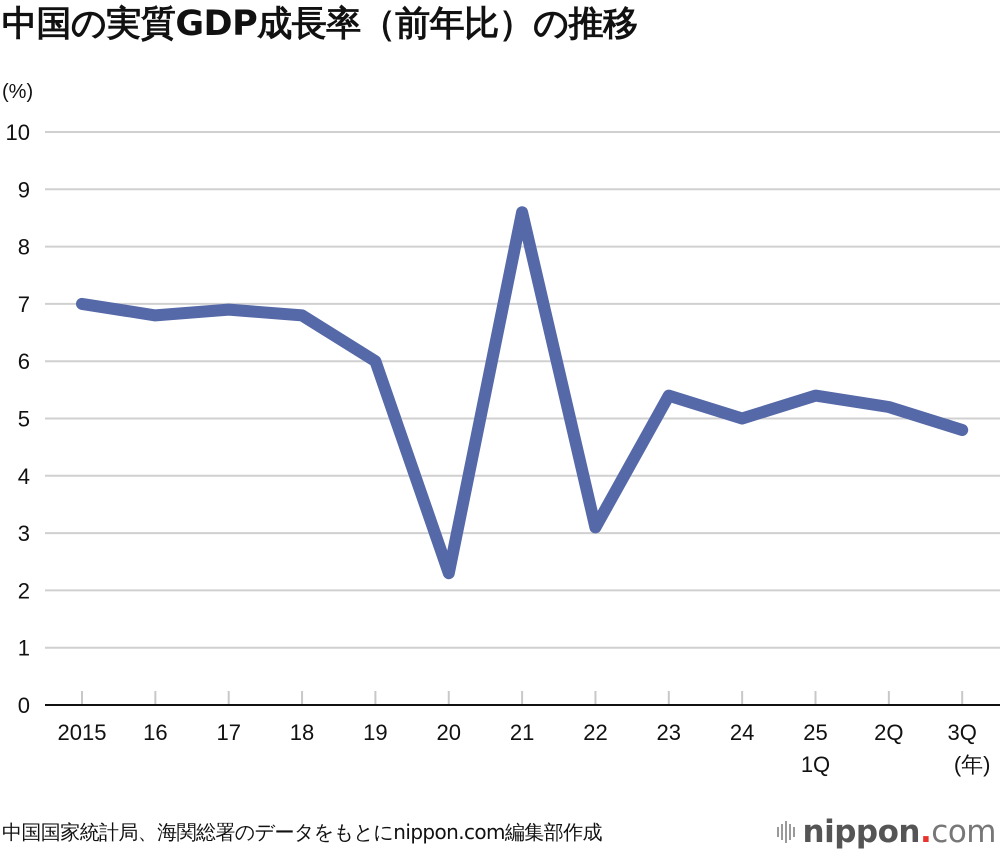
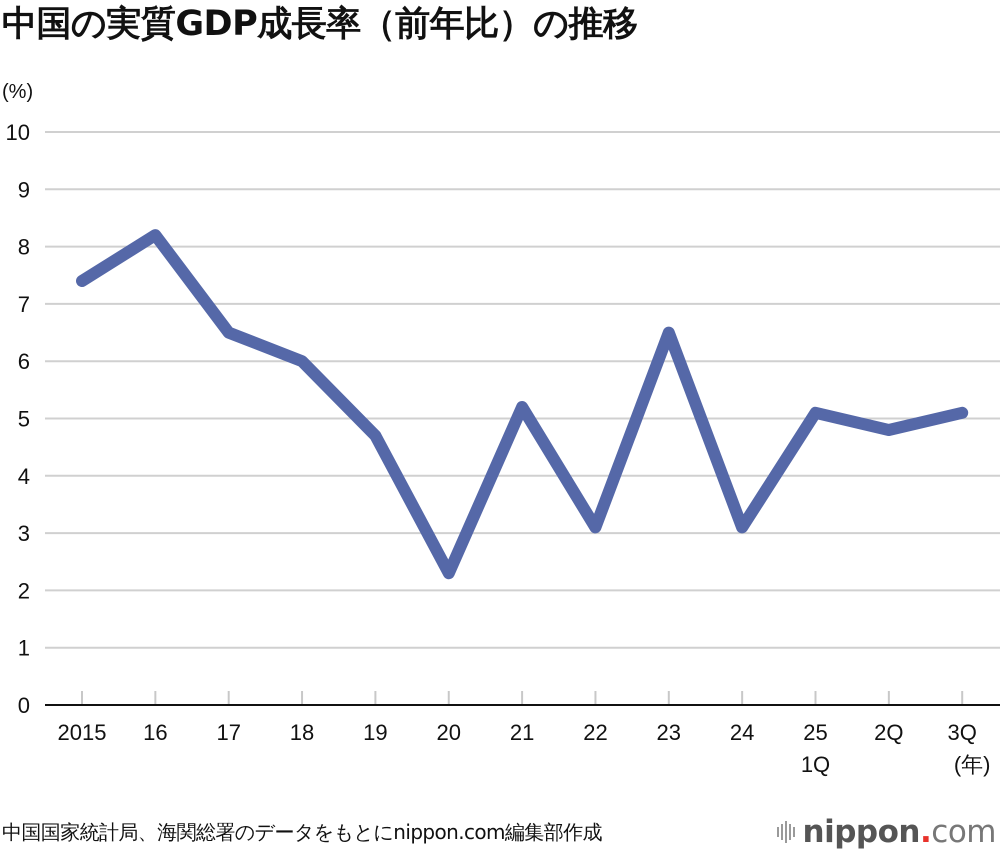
2015: 7.0 -> 7.4
16: 6.8 -> 8.2
17: 6.9 -> 6.5
18: 6.8 -> 6.0
19: 6.0 -> 4.7
21: 8.6 -> 5.2
23: 5.4 -> 6.5
24: 5.0 -> 3.1
25 1Q: 5.4 -> 5.1
2Q: 5.2 -> 4.8
3Q: 4.8 -> 5.1
